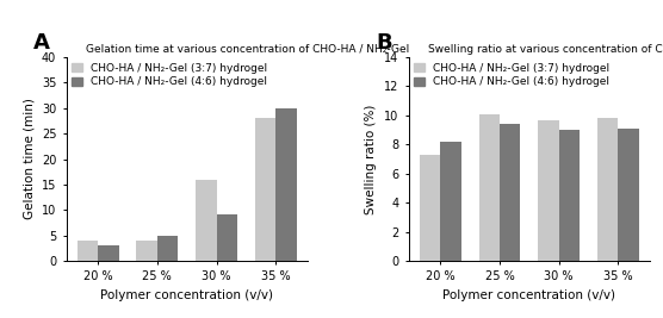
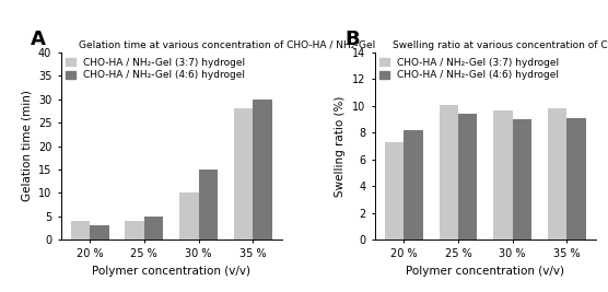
Gelation time at various concentration of CHO-HA / NH₂-Gel/CHO-HA / NH₂-Gel (3:7) hydrogel/30 %: 16 -> 10
Gelation time at various concentration of CHO-HA / NH₂-Gel/CHO-HA / NH₂-Gel (4:6) hydrogel/30 %: 9 -> 15
